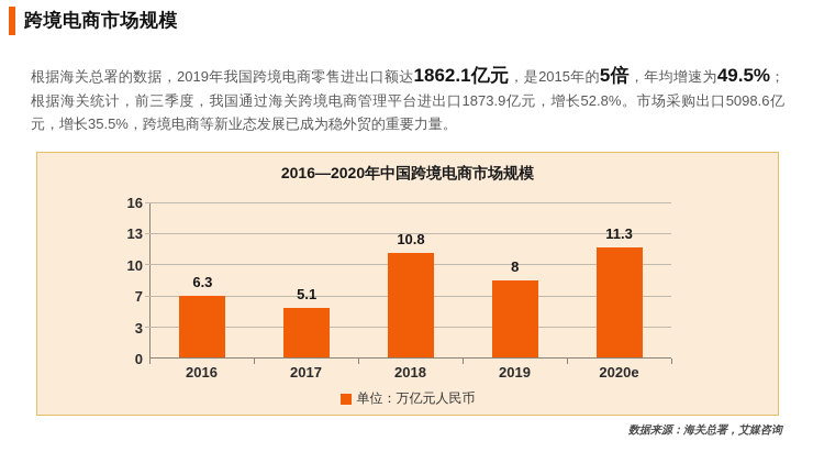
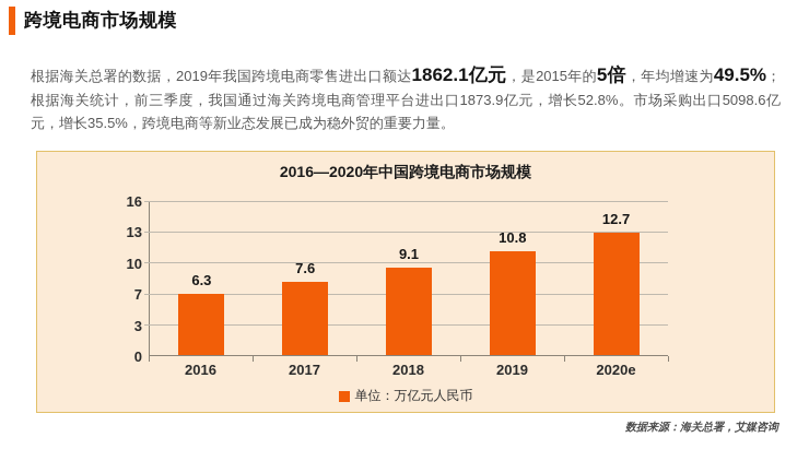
2017: 5.1 -> 7.6
2018: 10.8 -> 9.1
2019: 8 -> 10.8
2020e: 11.3 -> 12.7
